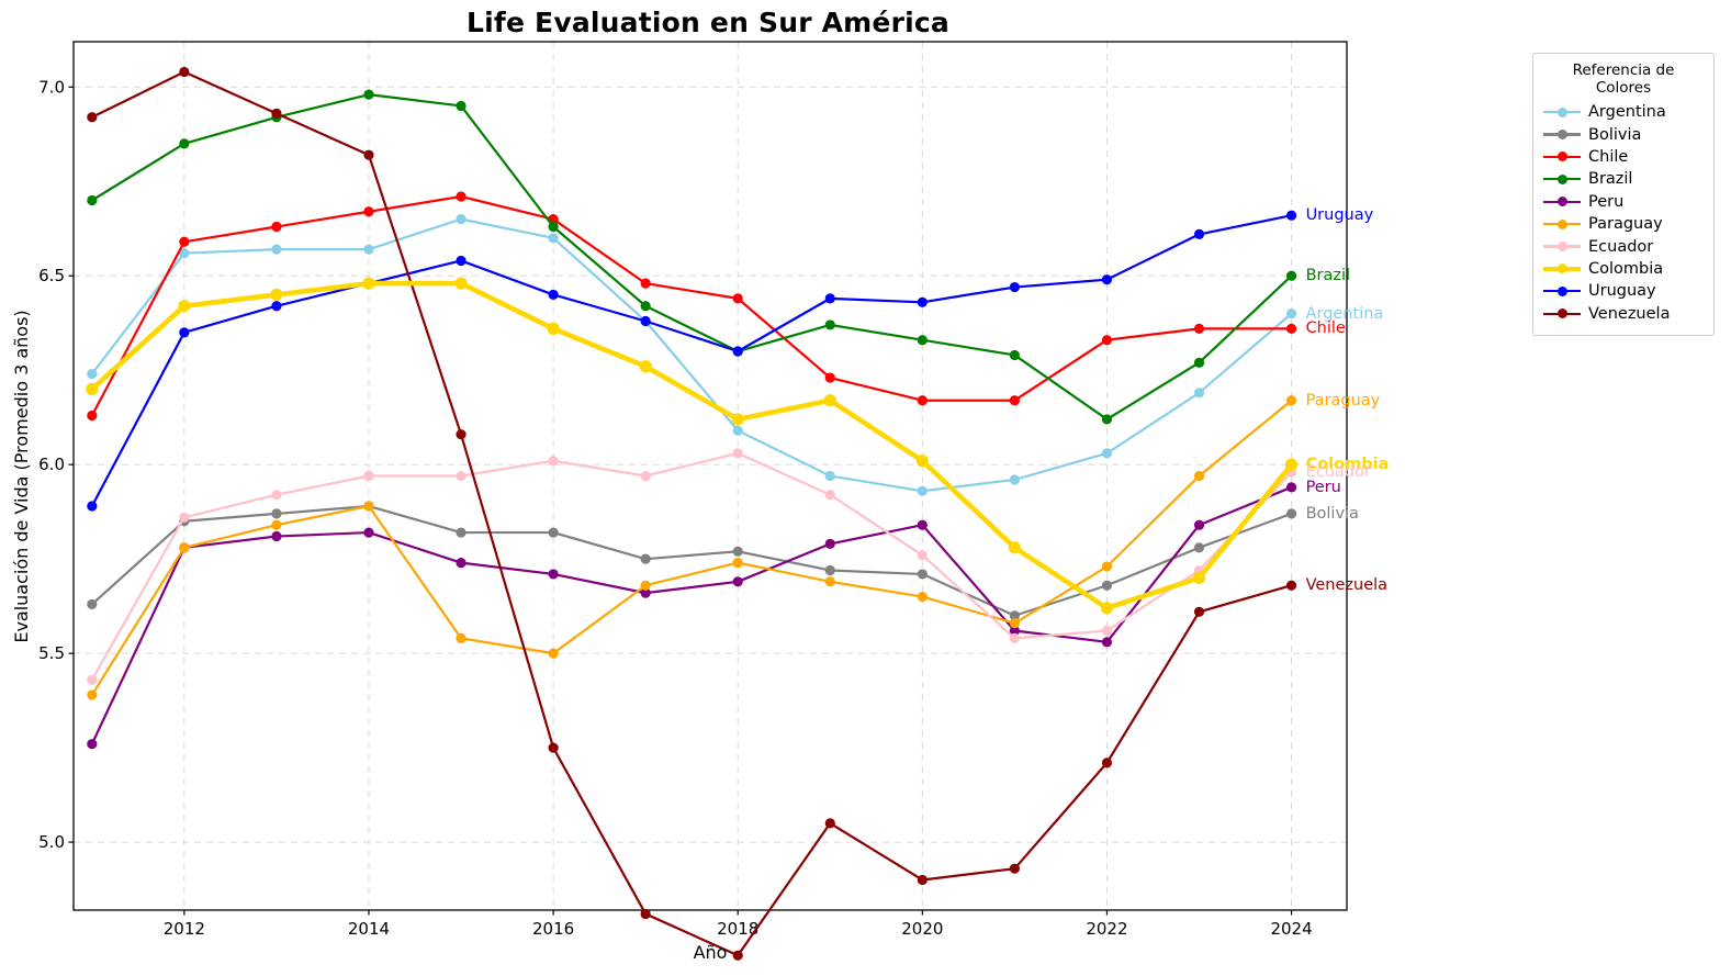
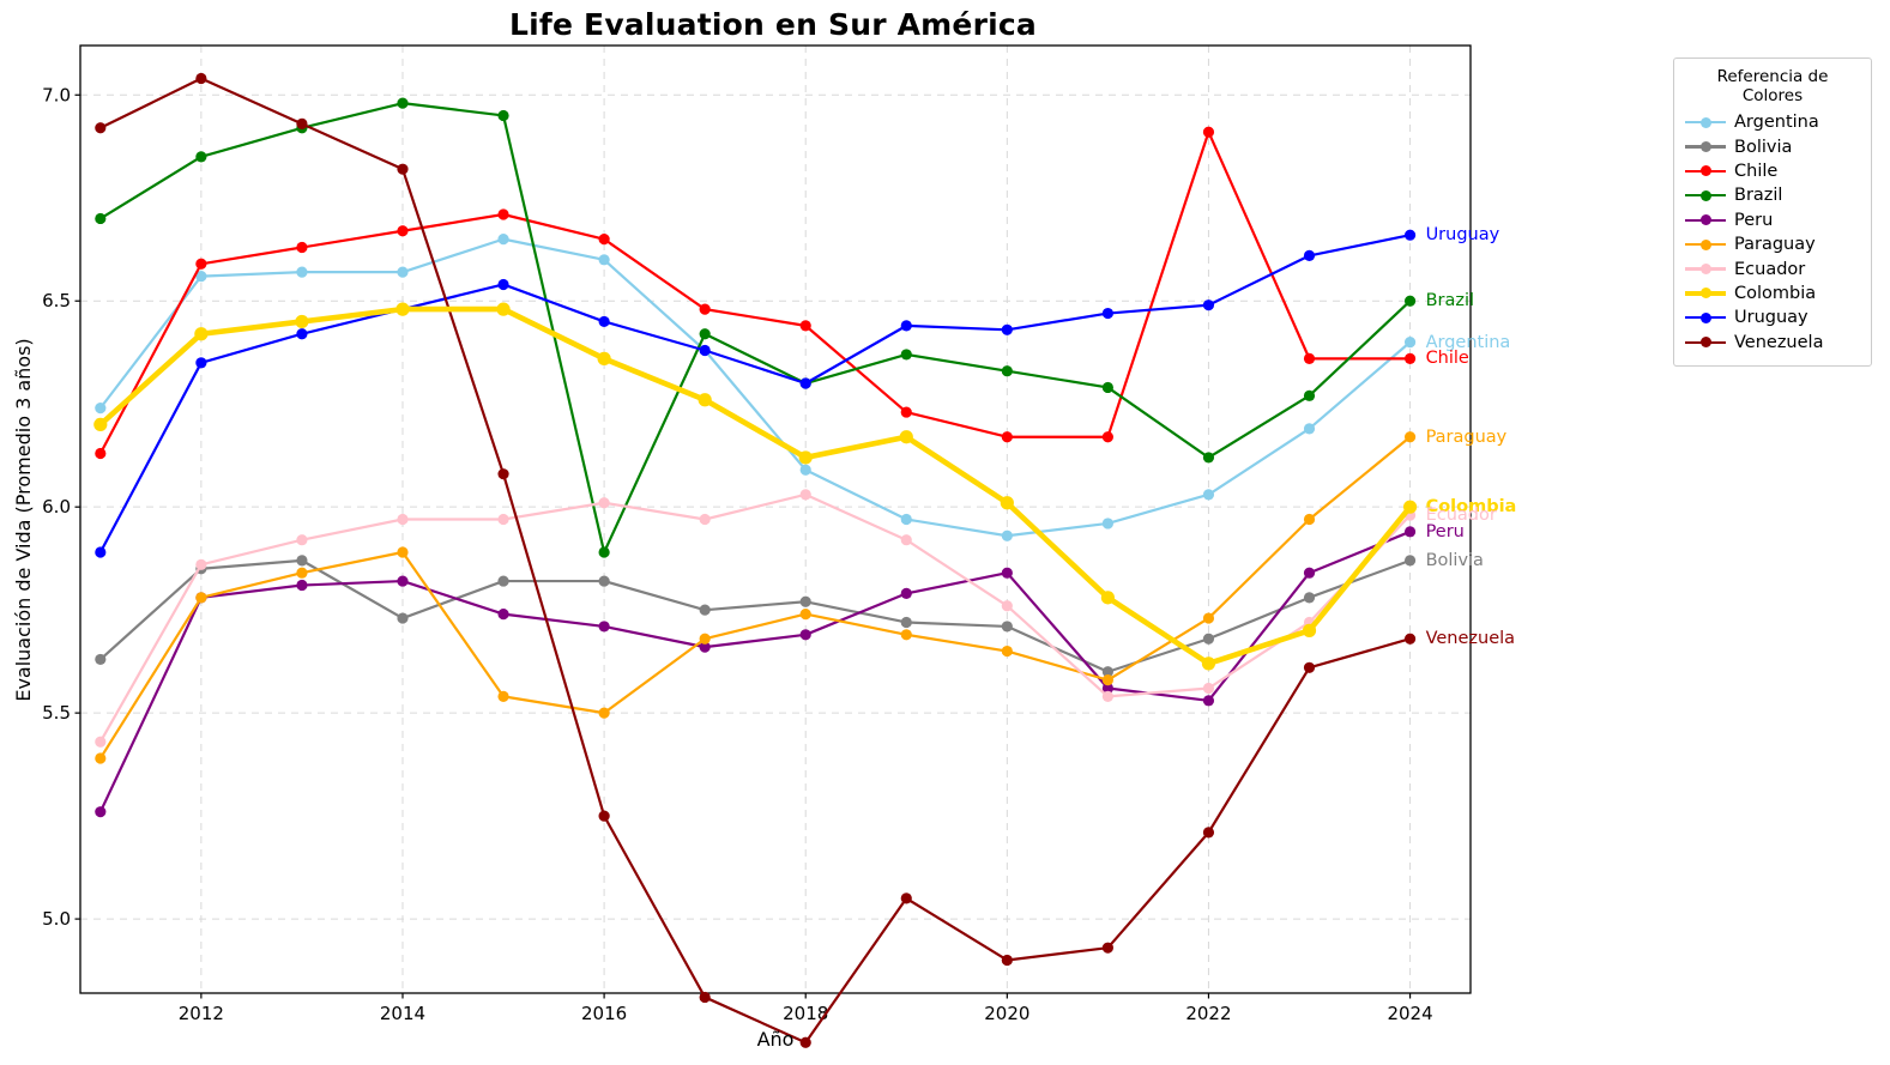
Bolivia/2014: 5.89 -> 5.73
Brazil/2016: 6.63 -> 5.89
Chile/2022: 6.33 -> 6.91
